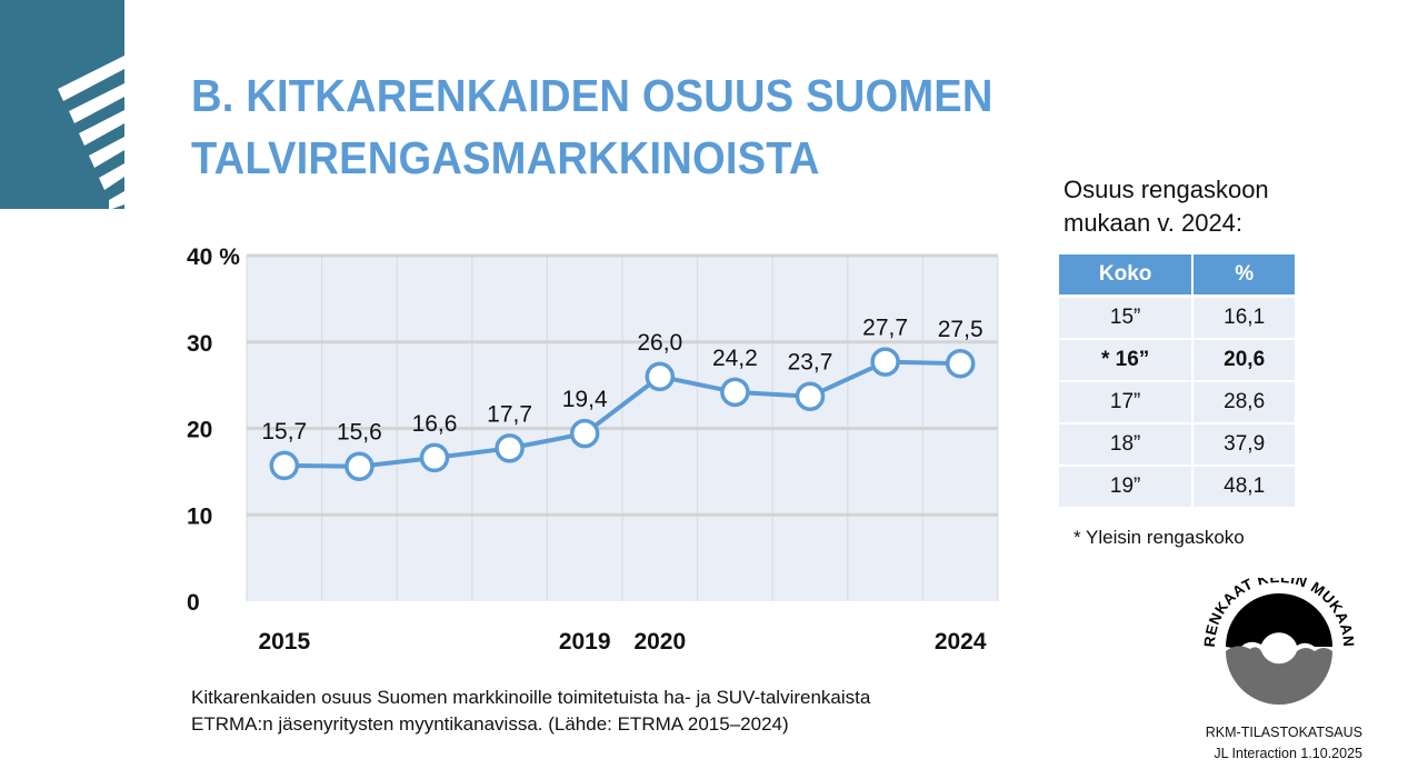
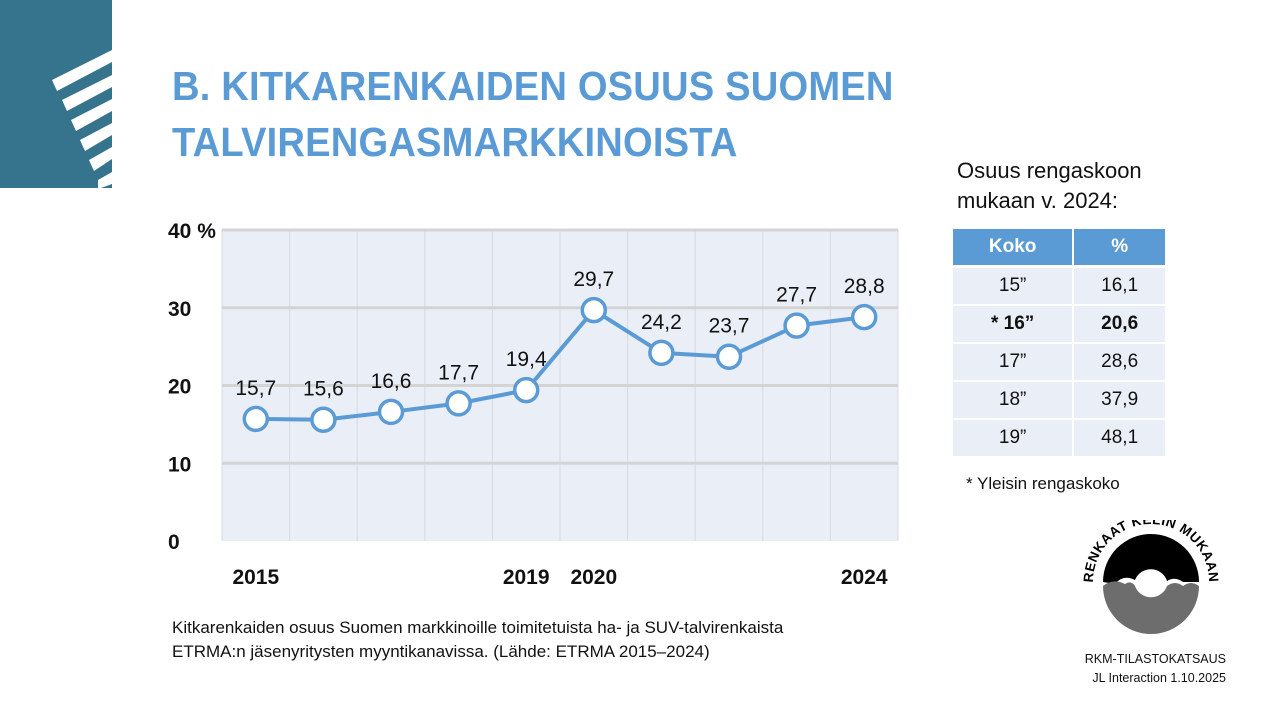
2020: 26,0 -> 29,7
2024: 27,5 -> 28,8
